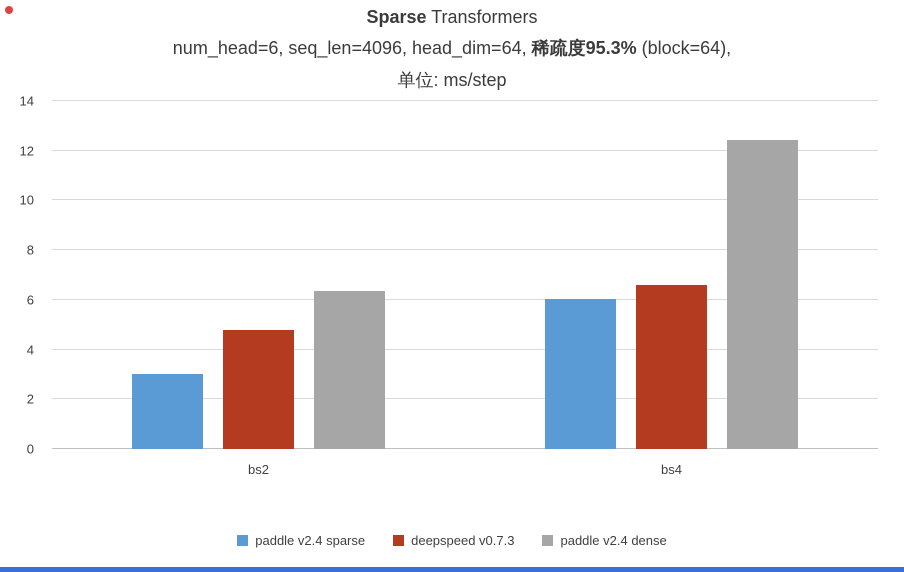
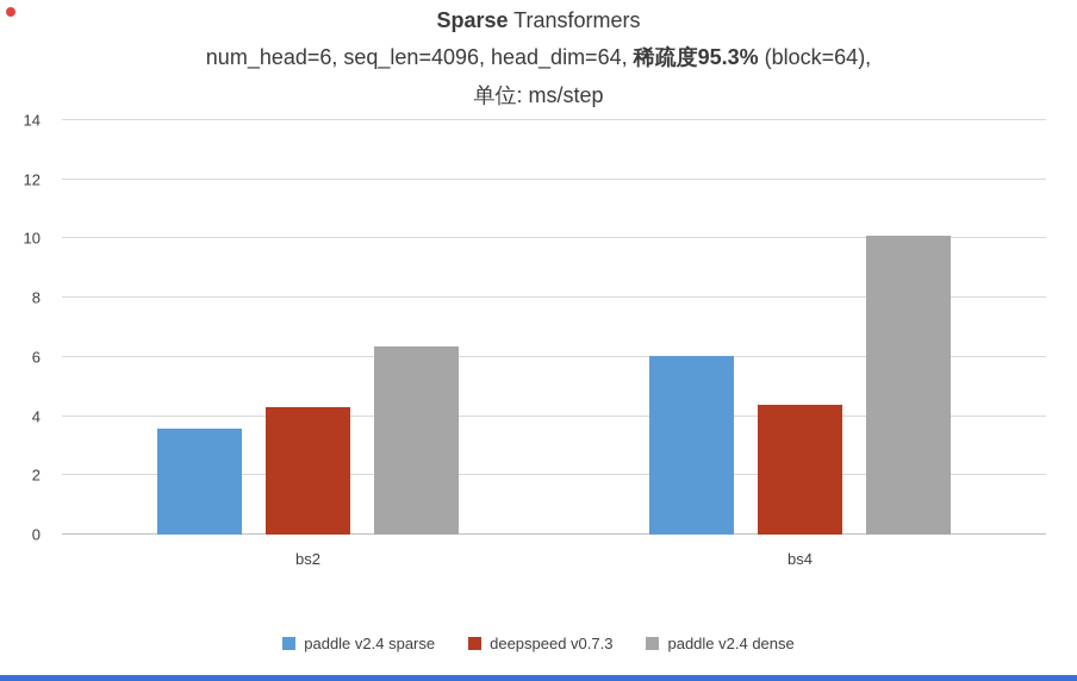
paddle v2.4 sparse/bs2: 3.0 -> 3.6
deepspeed v0.7.3/bs2: 4.8 -> 4.3
deepspeed v0.7.3/bs4: 6.6 -> 4.4
paddle v2.4 dense/bs4: 12.4 -> 10.1
